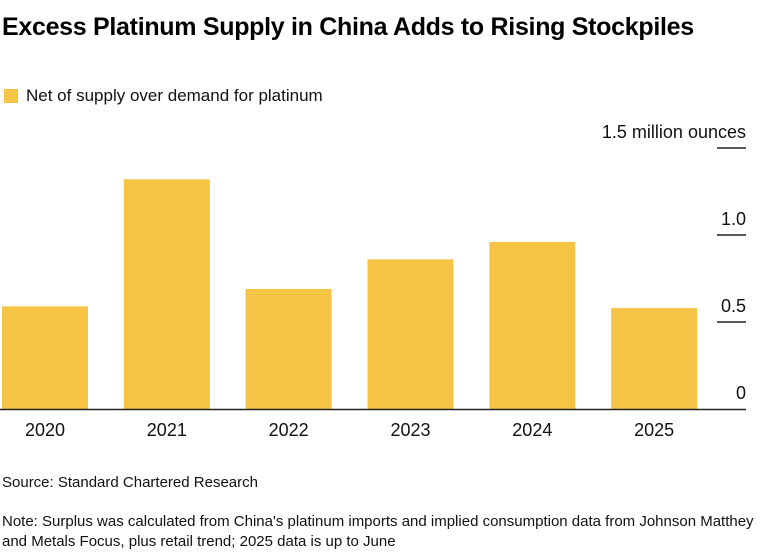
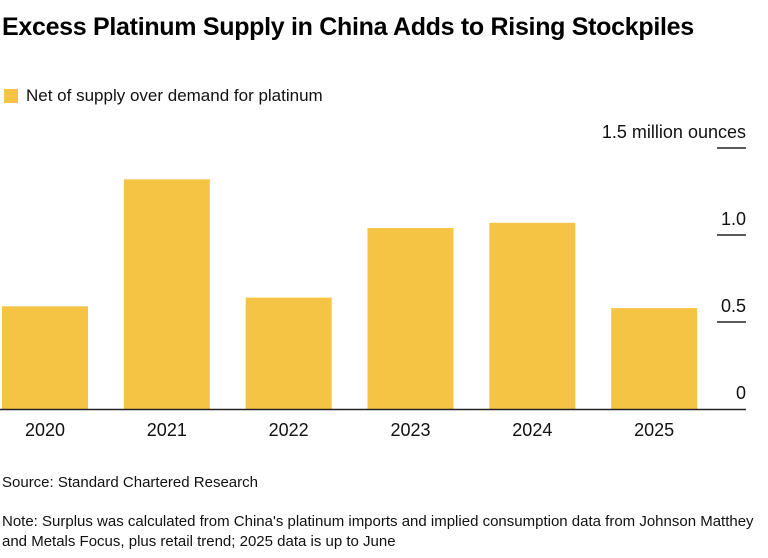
2022: 0.69 -> 0.64
2023: 0.86 -> 1.04
2024: 0.96 -> 1.07
